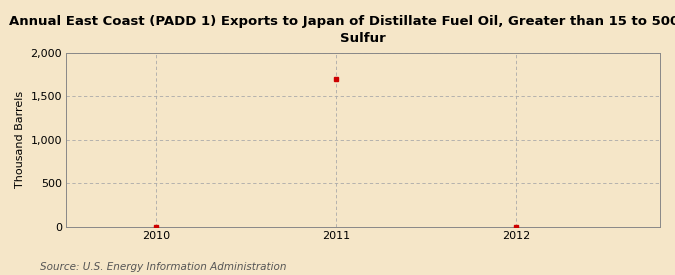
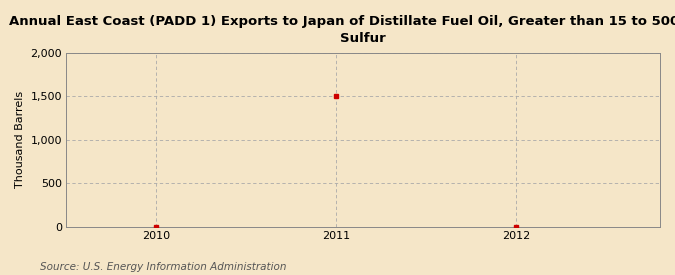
2011: 1,700 -> 1,500
